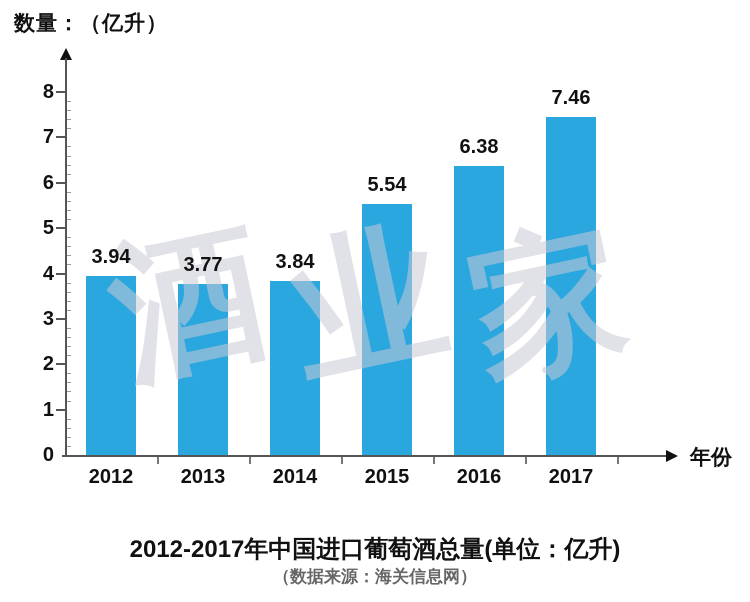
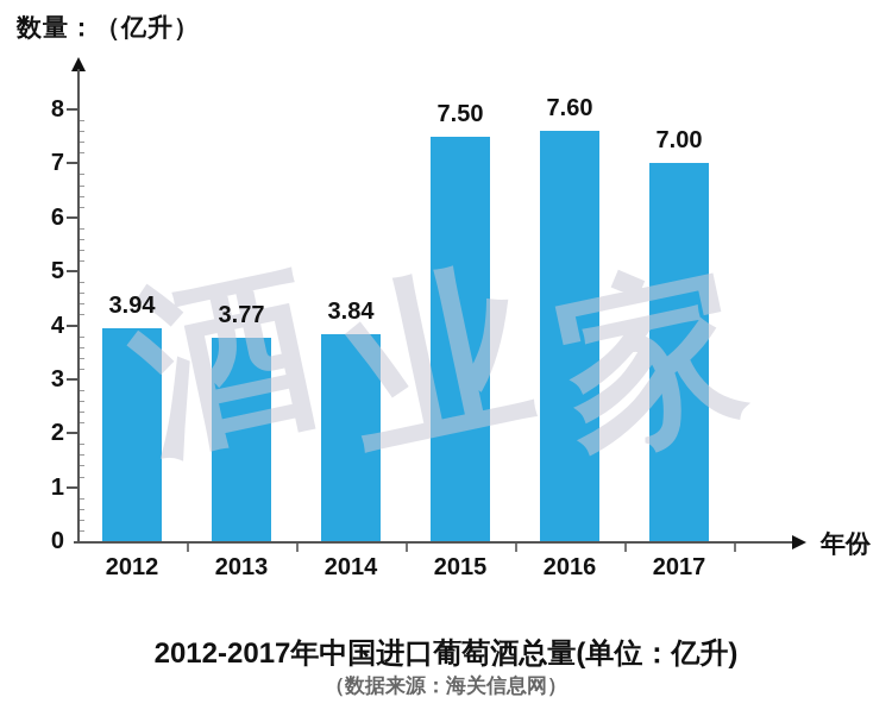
2015: 5.54 -> 7.50
2016: 6.38 -> 7.60
2017: 7.46 -> 7.00
